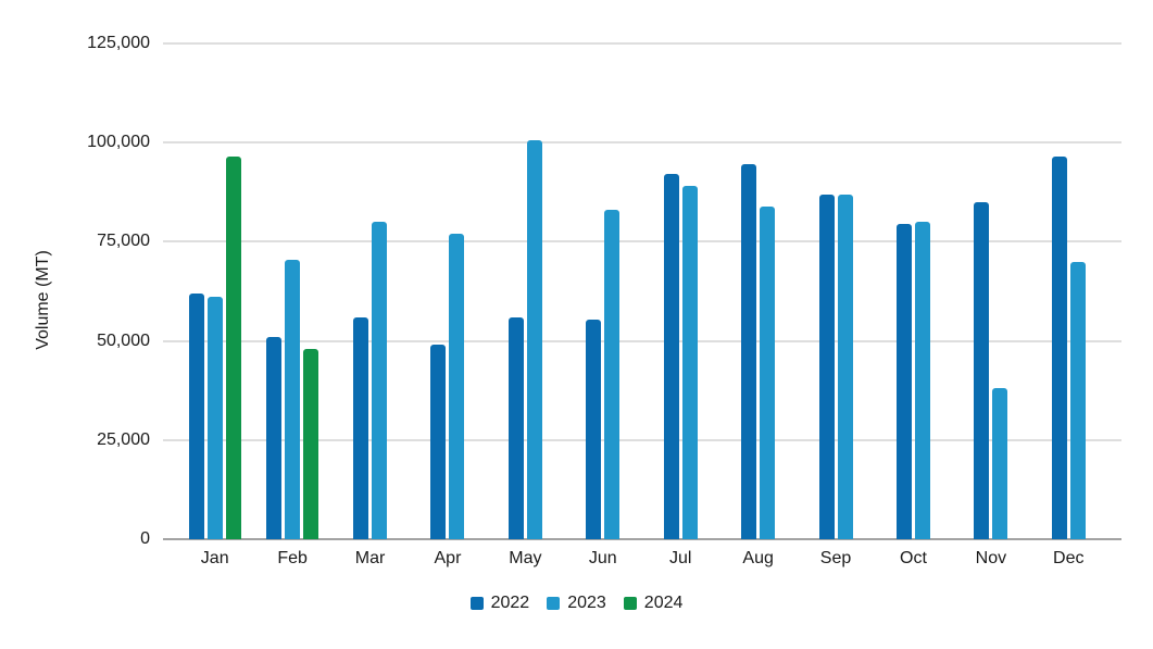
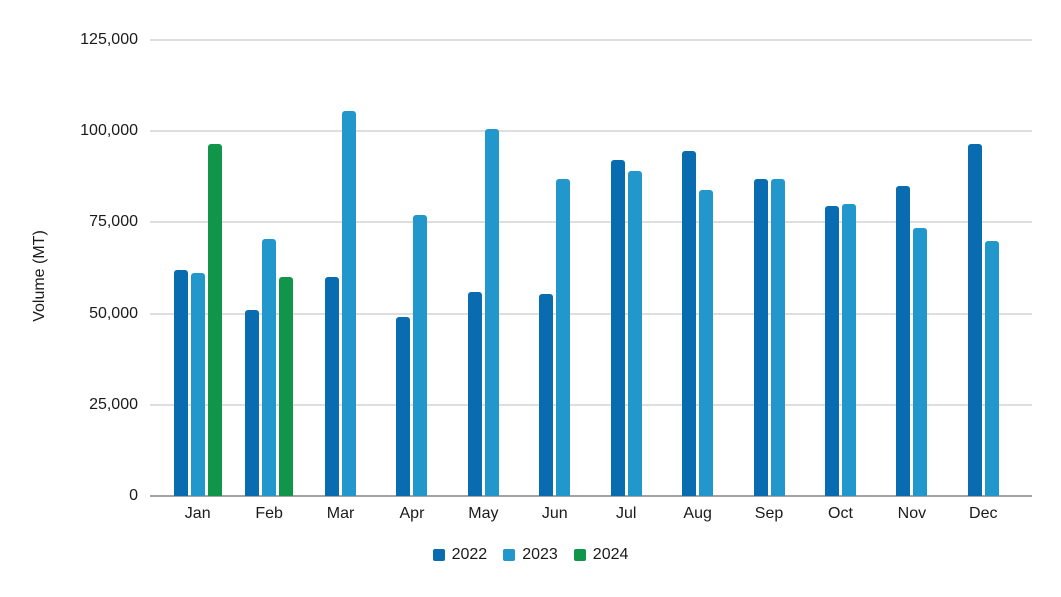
2024/Feb: 48000 -> 60000
2022/Mar: 56000 -> 60000
2023/Mar: 80000 -> 106000
2023/Jun: 83000 -> 87000
2023/Nov: 38000 -> 74000
